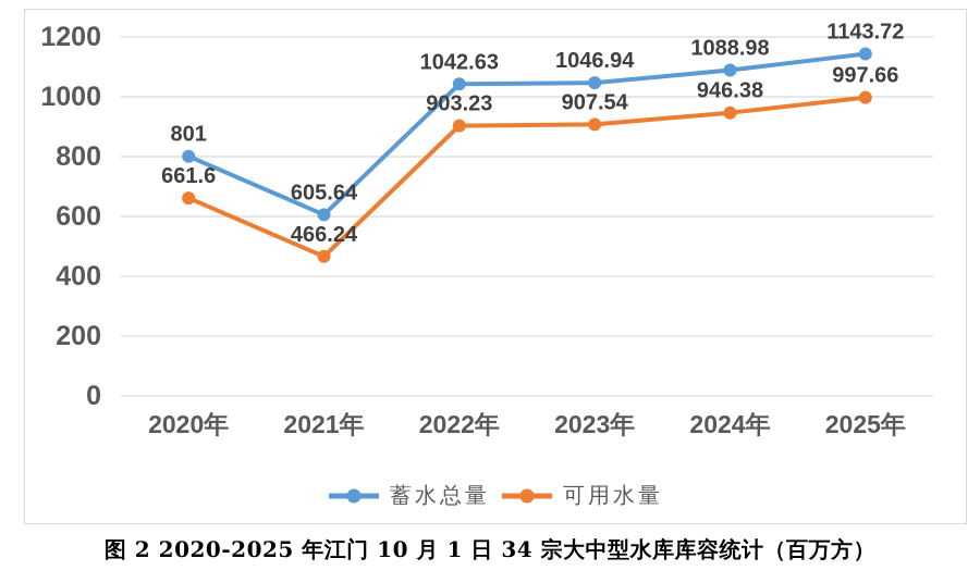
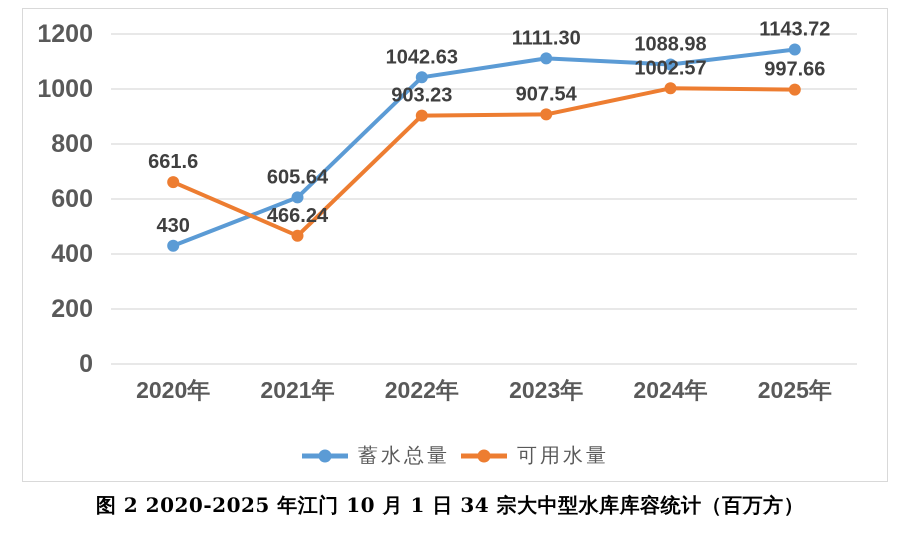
蓄水总量/2020年: 801 -> 430
蓄水总量/2023年: 1046.94 -> 1111.30
可用水量/2024年: 946.38 -> 1002.57
